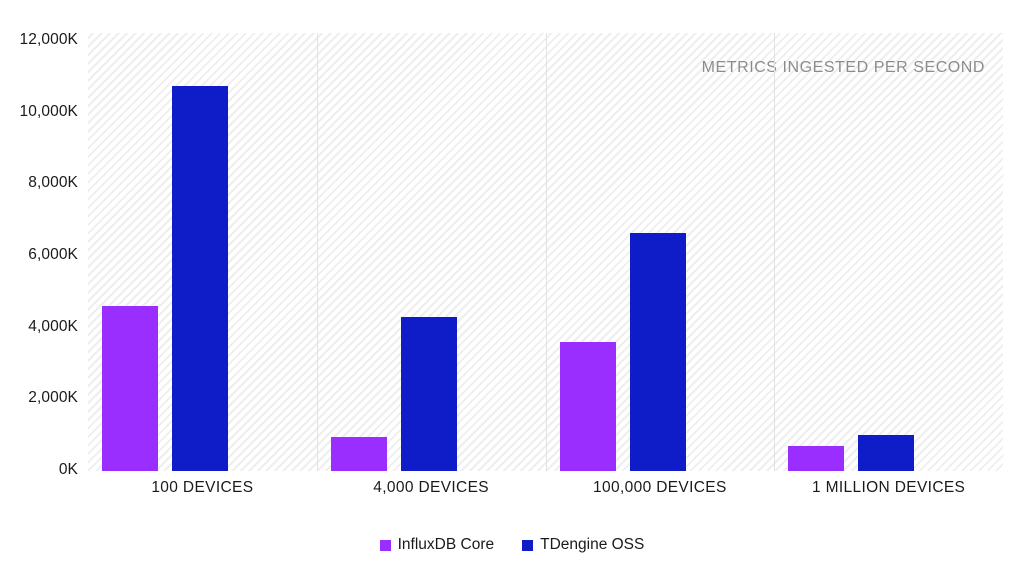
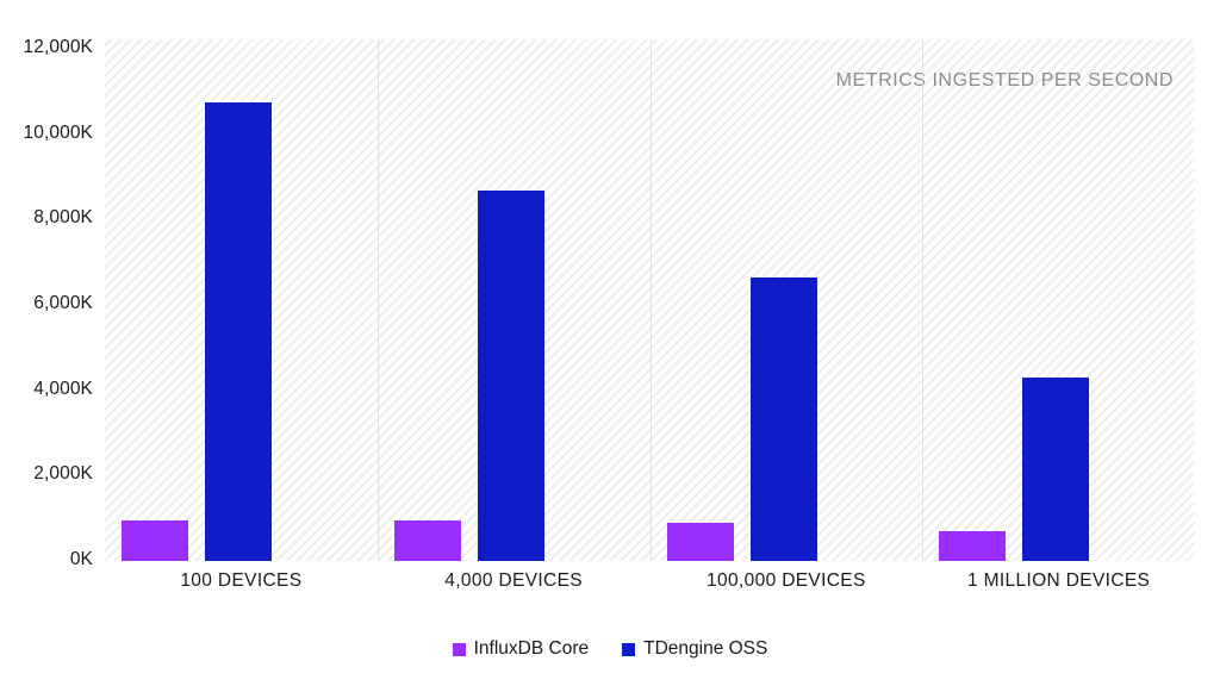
InfluxDB Core/100 DEVICES: 4600K -> 1000K
TDengine OSS/4,000 DEVICES: 4300K -> 8700K
InfluxDB Core/100,000 DEVICES: 3600K -> 900K
TDengine OSS/1 MILLION DEVICES: 1000K -> 4300K
